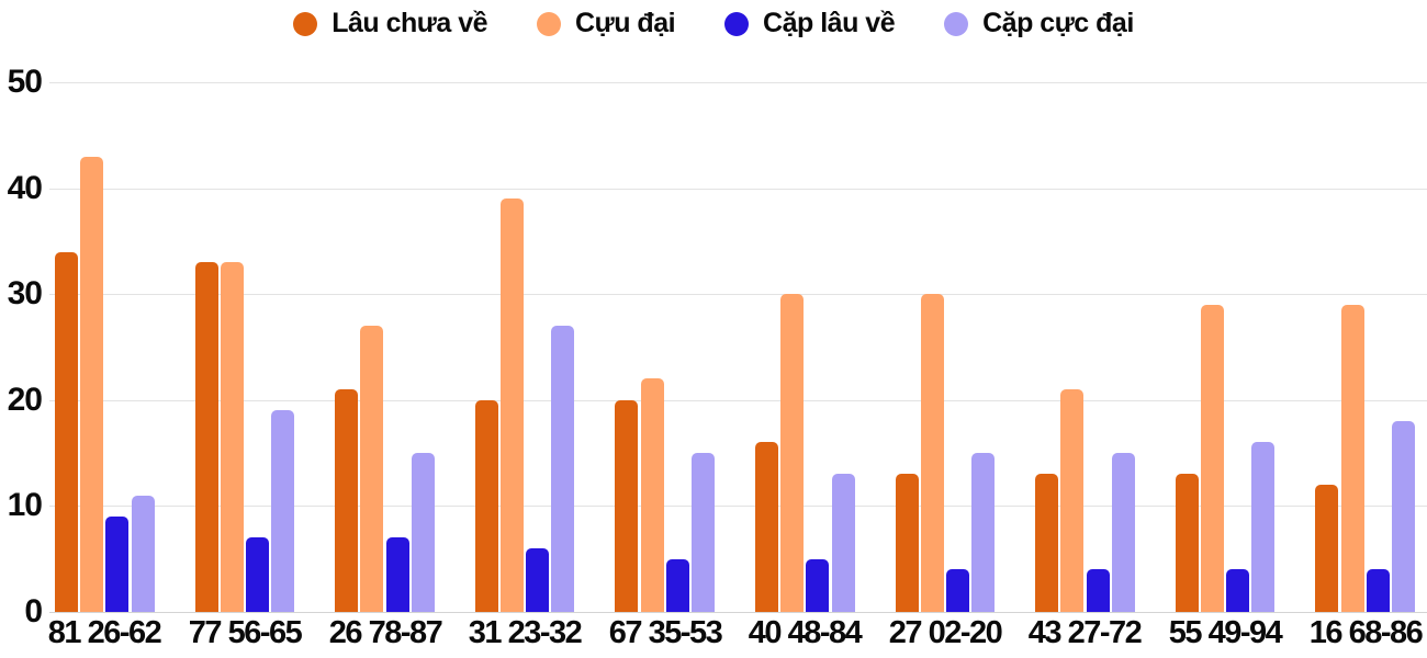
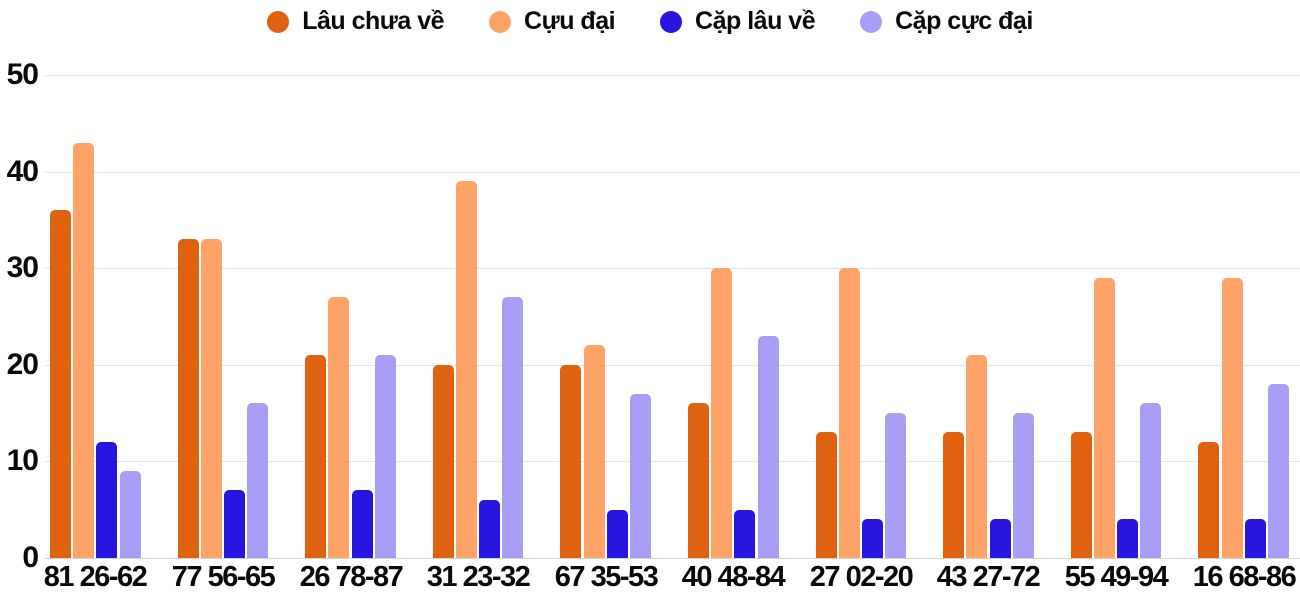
Lâu chưa về/81 26-62: 34 -> 36
Cặp lâu về/81 26-62: 9 -> 12
Cặp cực đại/81 26-62: 11 -> 9
Cặp cực đại/77 56-65: 19 -> 16
Cặp cực đại/26 78-87: 15 -> 21
Cặp cực đại/67 35-53: 15 -> 17
Cặp cực đại/40 48-84: 13 -> 23
